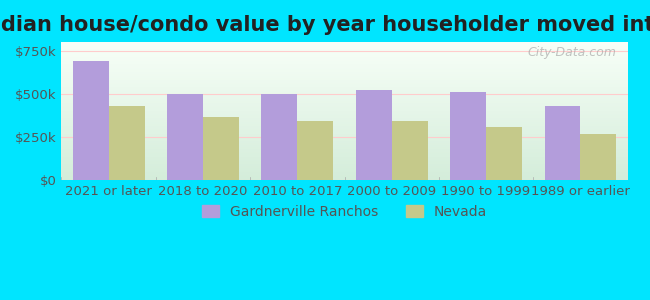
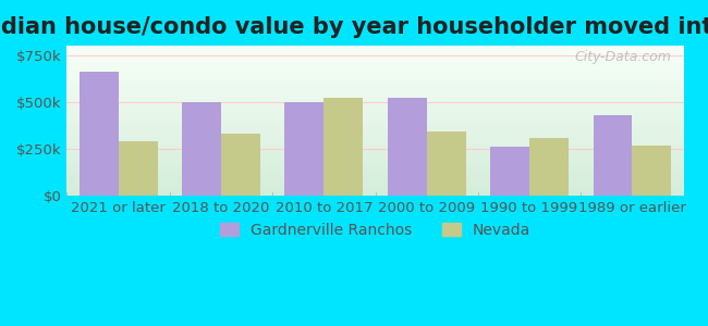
Gardnerville Ranchos/2021 or later: $690k -> $660k
Nevada/2021 or later: $430k -> $290k
Nevada/2018 to 2020: $360k -> $330k
Nevada/2010 to 2017: $340k -> $520k
Gardnerville Ranchos/1990 to 1999: $510k -> $260k
